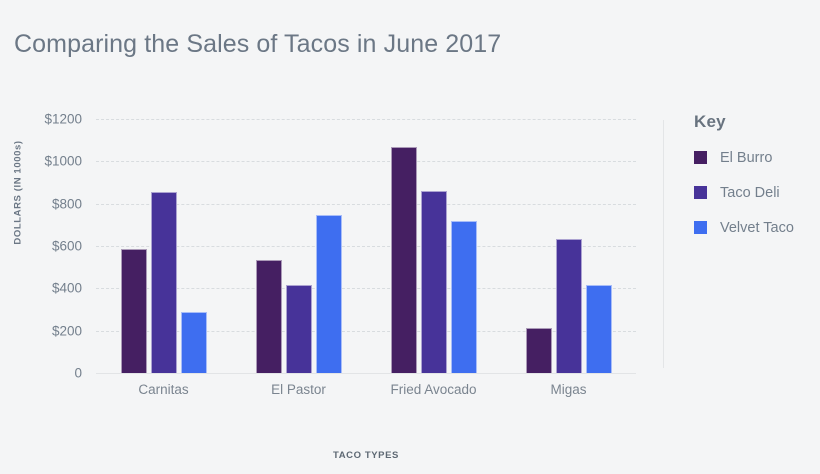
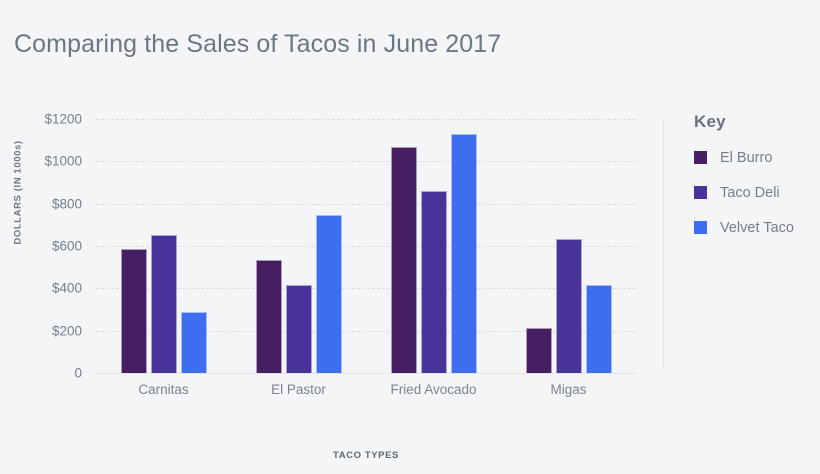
Taco Deli/Carnitas: $860 -> $650
Velvet Taco/Fried Avocado: $720 -> $1130
